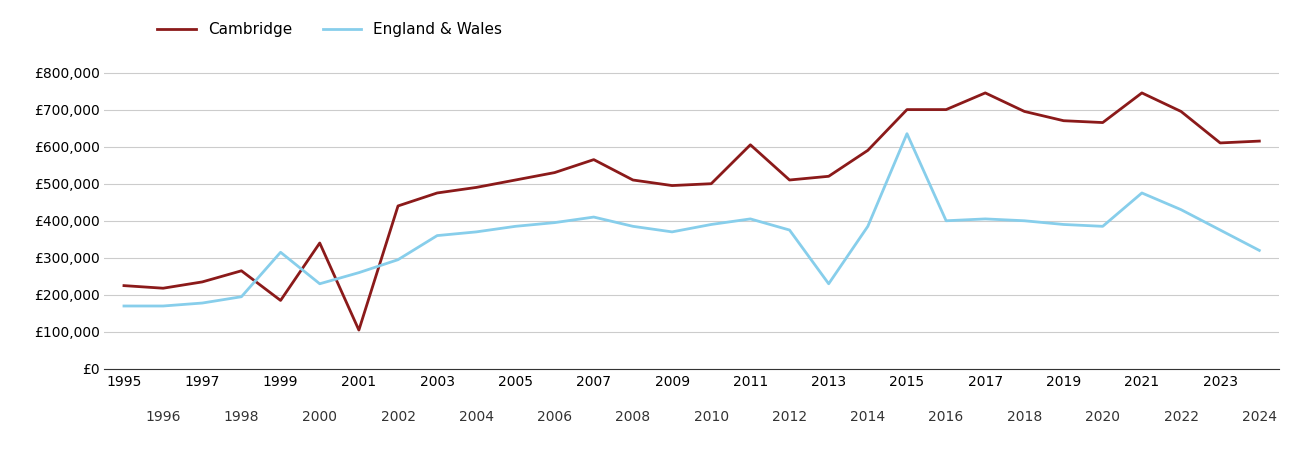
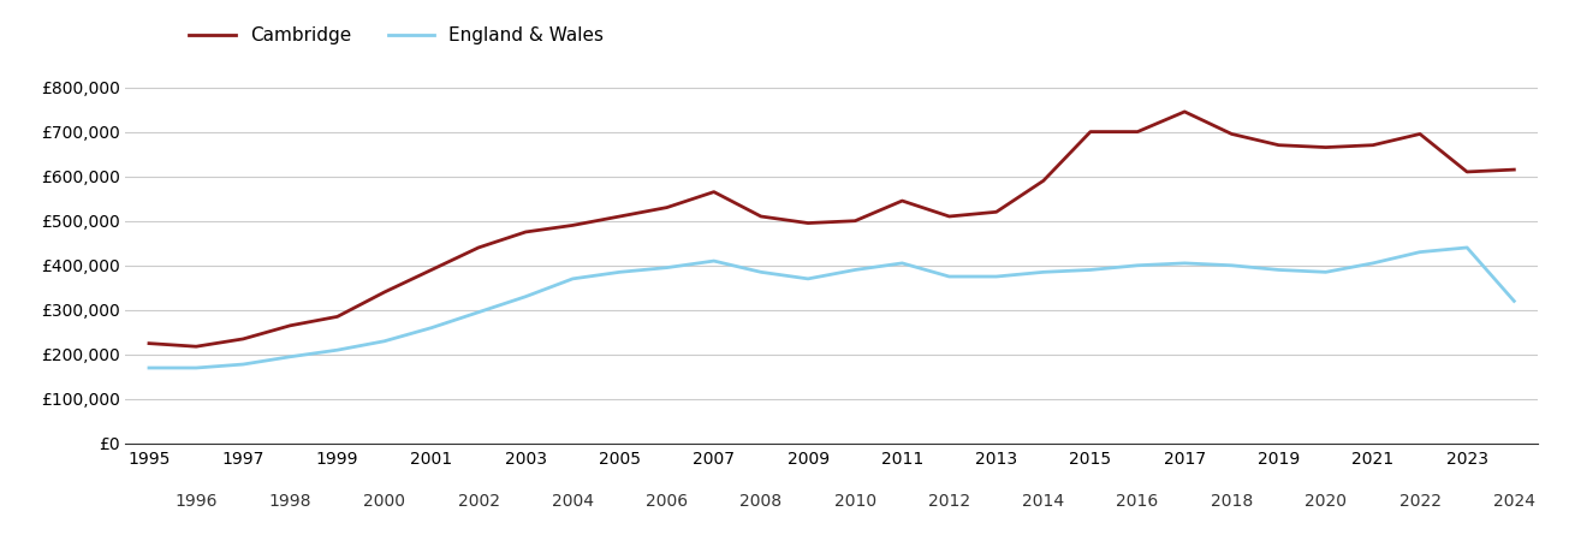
Cambridge/1999: £185,000 -> £285,000
England & Wales/1999: £315,000 -> £210,000
Cambridge/2001: £105,000 -> £390,000
England & Wales/2003: £360,000 -> £330,000
Cambridge/2011: £605,000 -> £545,000
England & Wales/2013: £230,000 -> £375,000
England & Wales/2015: £635,000 -> £390,000
Cambridge/2021: £745,000 -> £670,000
England & Wales/2021: £475,000 -> £405,000
England & Wales/2023: £375,000 -> £440,000
